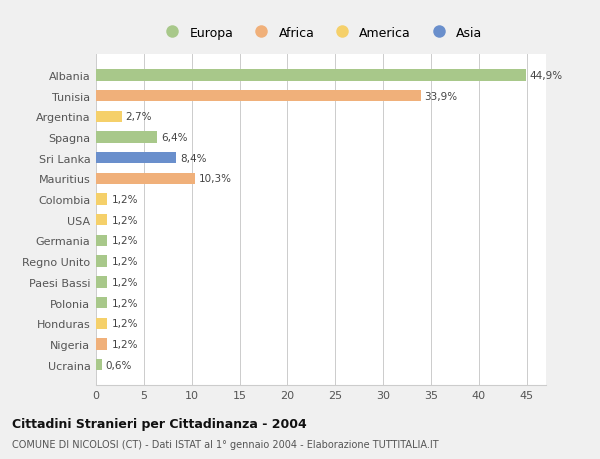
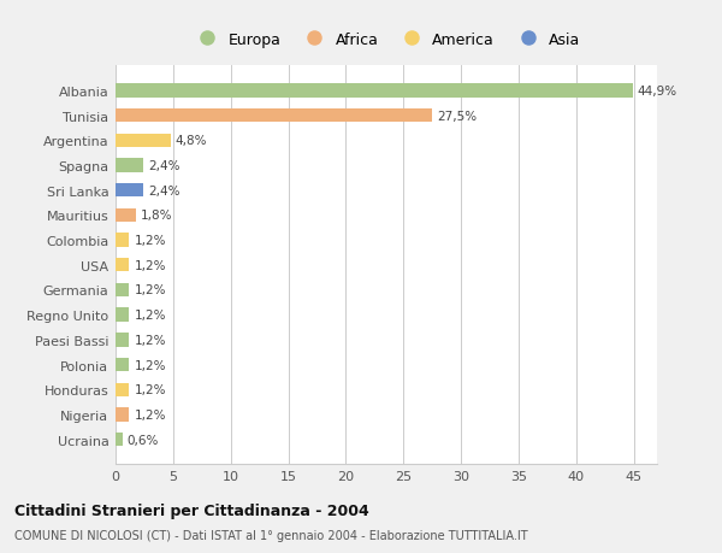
Tunisia: 33,9% -> 27,5%
Argentina: 2,7% -> 4,8%
Spagna: 6,4% -> 2,4%
Sri Lanka: 8,4% -> 2,4%
Mauritius: 10,3% -> 1,8%
